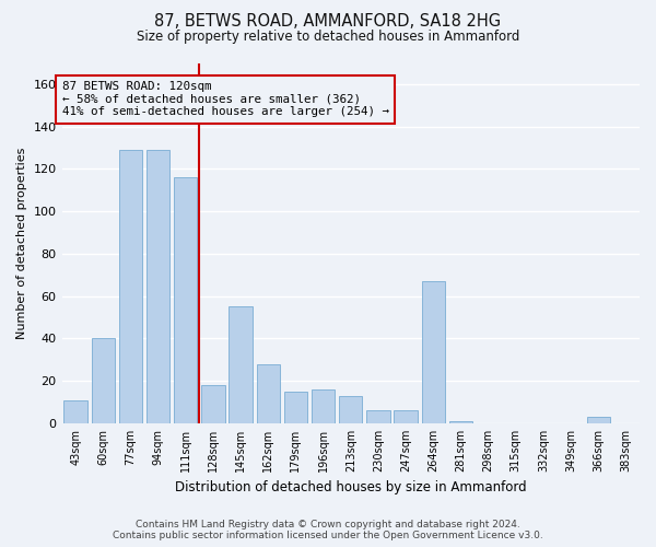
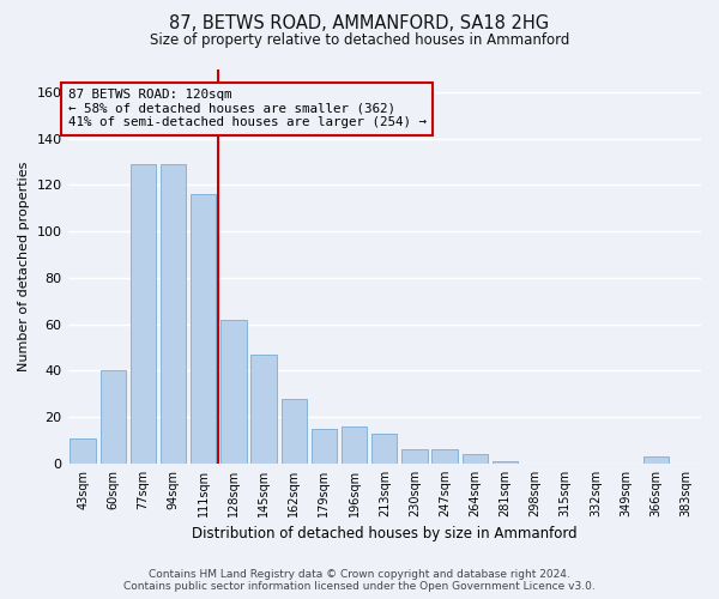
128sqm: 18 -> 62
145sqm: 55 -> 47
264sqm: 67 -> 4
